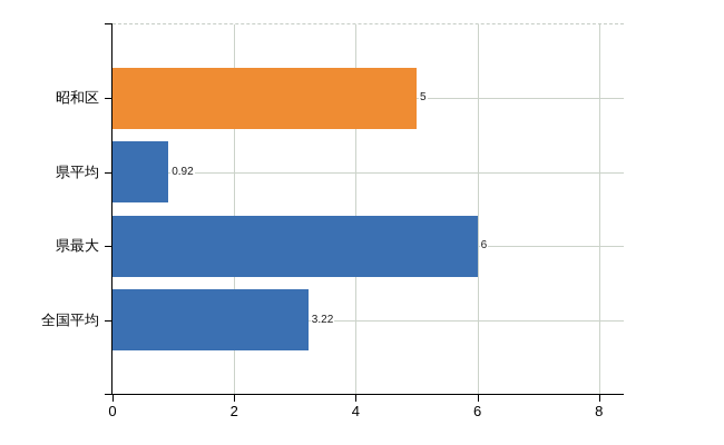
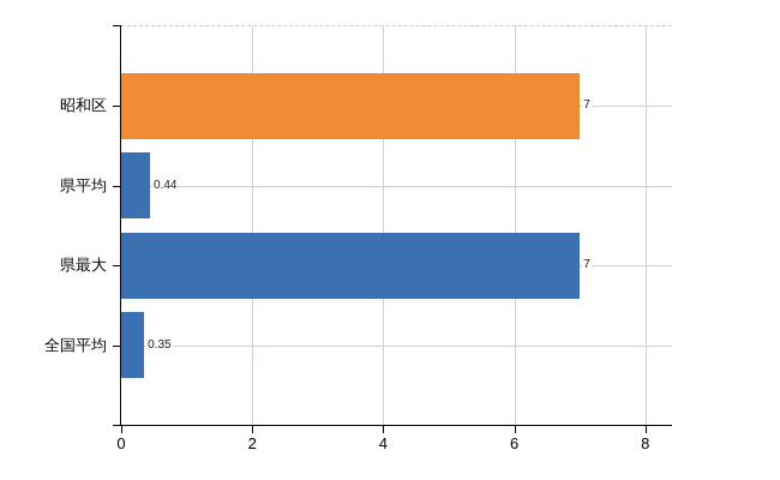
昭和区: 5 -> 7
県平均: 0.92 -> 0.44
県最大: 6 -> 7
全国平均: 3.22 -> 0.35
